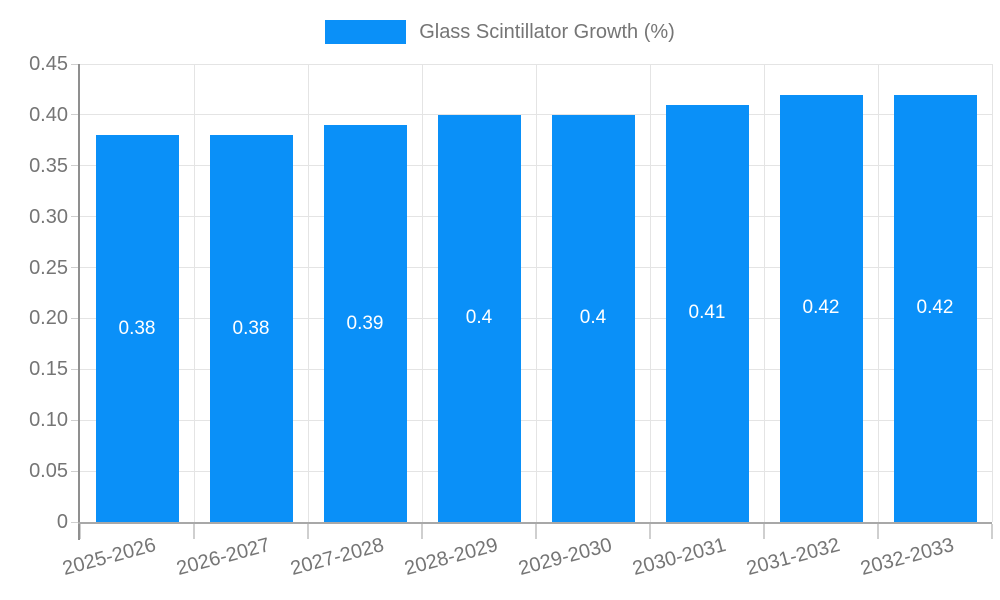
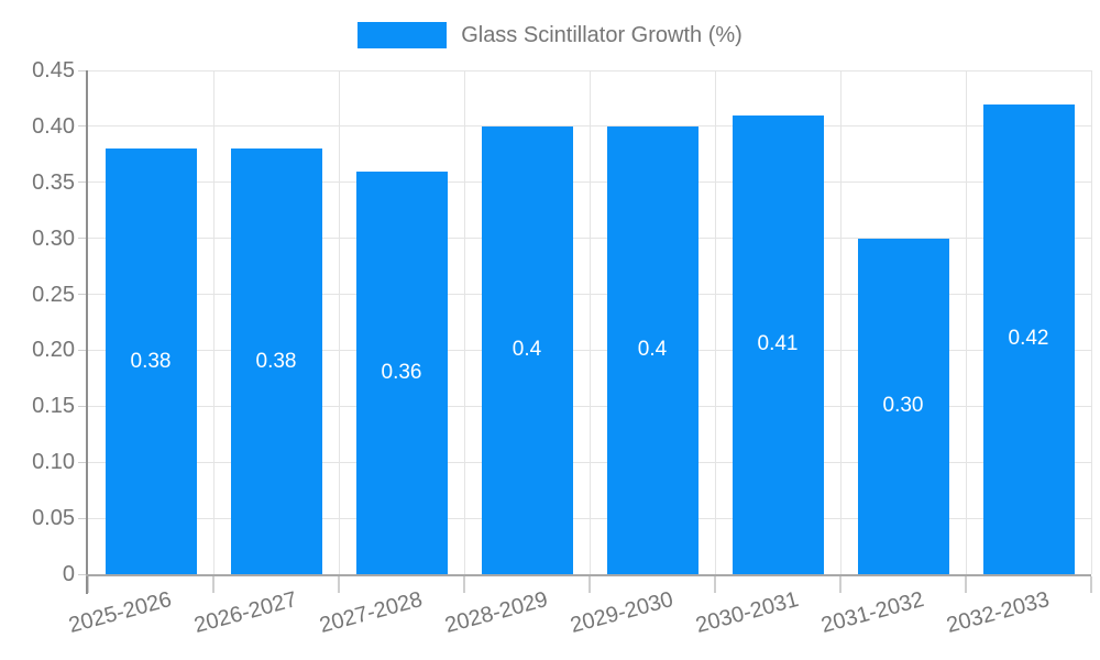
2027-2028: 0.39 -> 0.36
2031-2032: 0.42 -> 0.30
